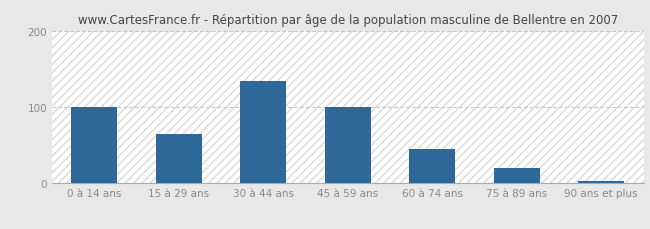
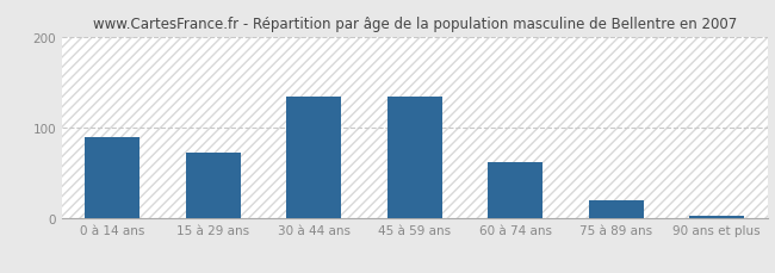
0 à 14 ans: 100 -> 90
15 à 29 ans: 65 -> 72
45 à 59 ans: 100 -> 134
60 à 74 ans: 45 -> 62
